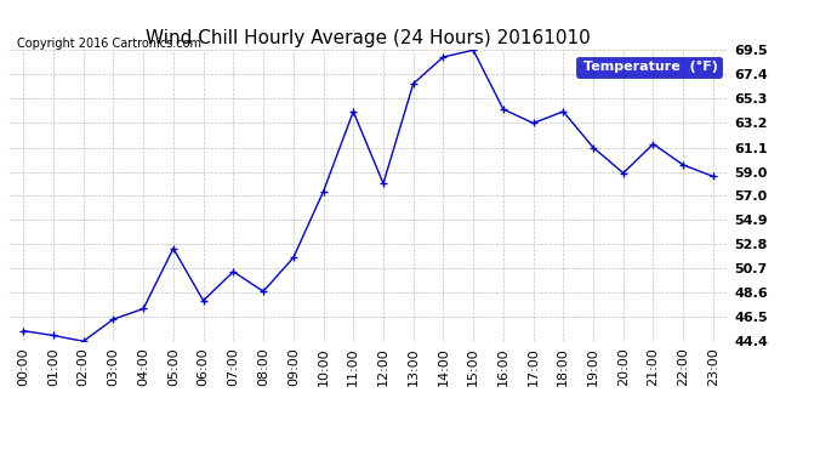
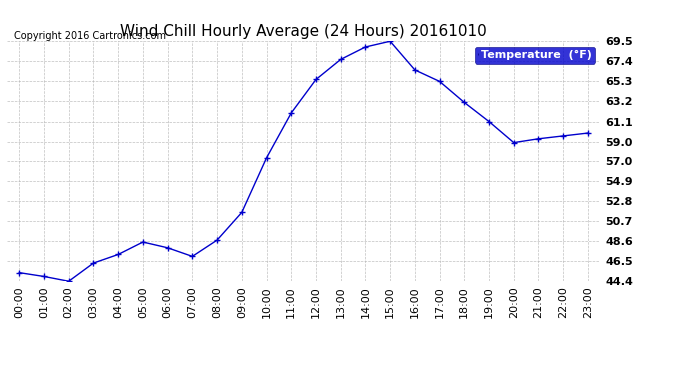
05:00: 52.4 -> 48.5
07:00: 50.4 -> 47.0
11:00: 64.2 -> 62.0
12:00: 58.0 -> 65.5
13:00: 66.6 -> 67.6
16:00: 64.4 -> 66.5
17:00: 63.2 -> 65.3
18:00: 64.2 -> 63.1
21:00: 61.4 -> 59.3
23:00: 58.6 -> 59.9
